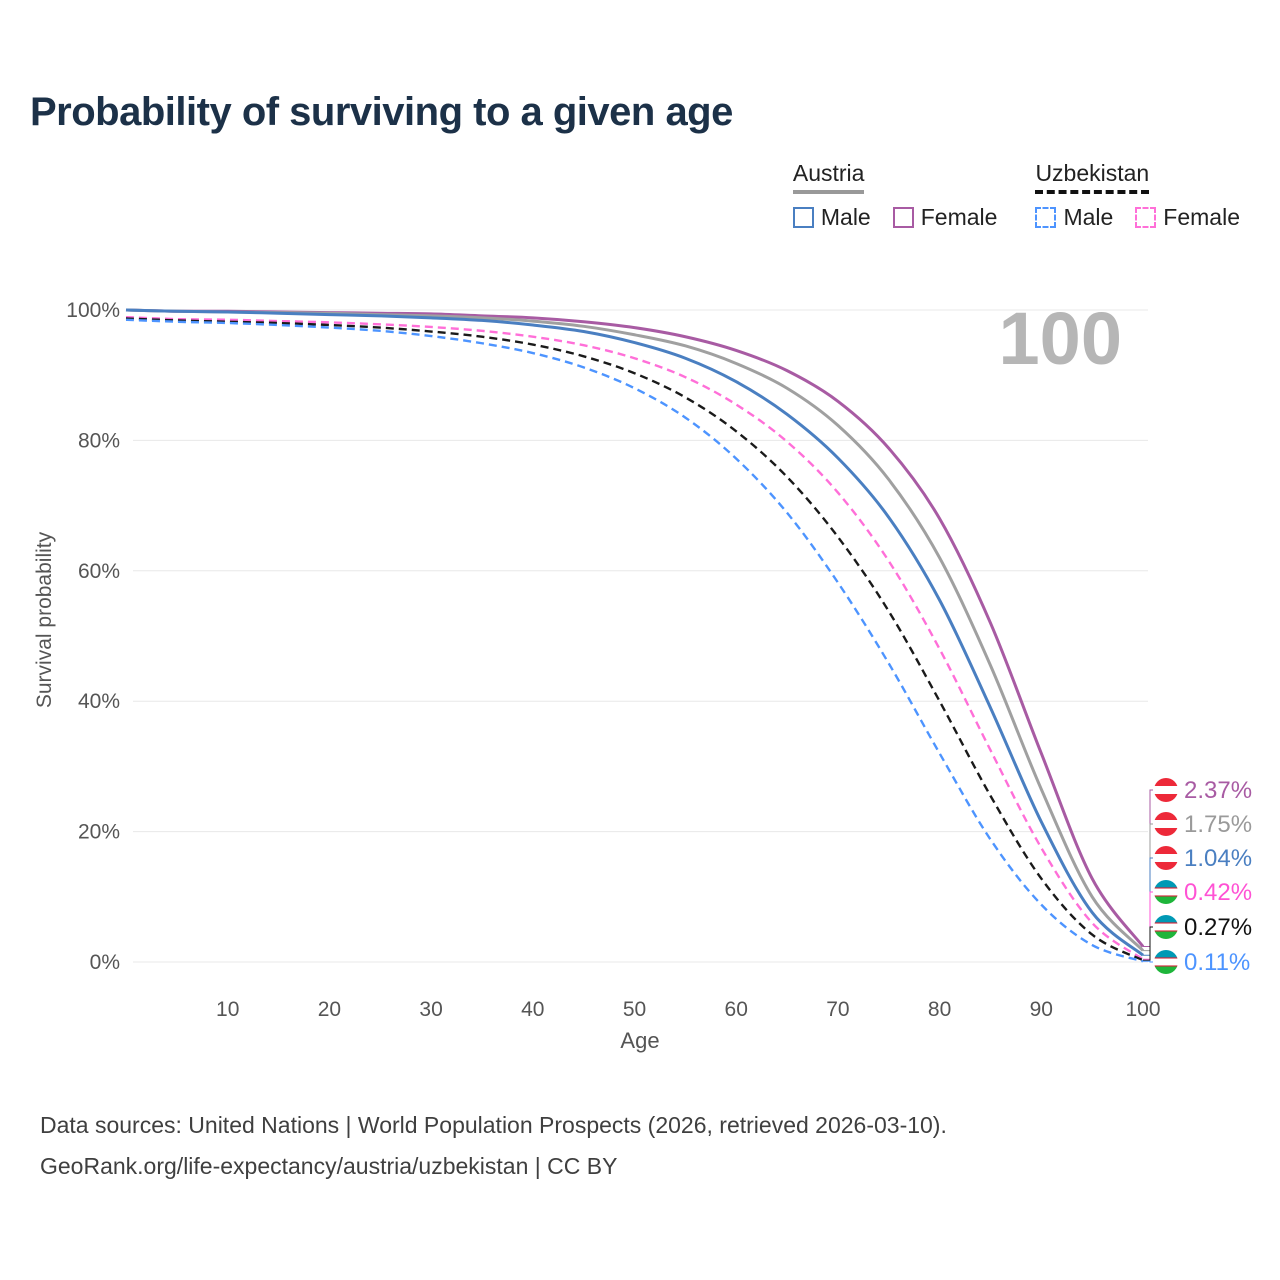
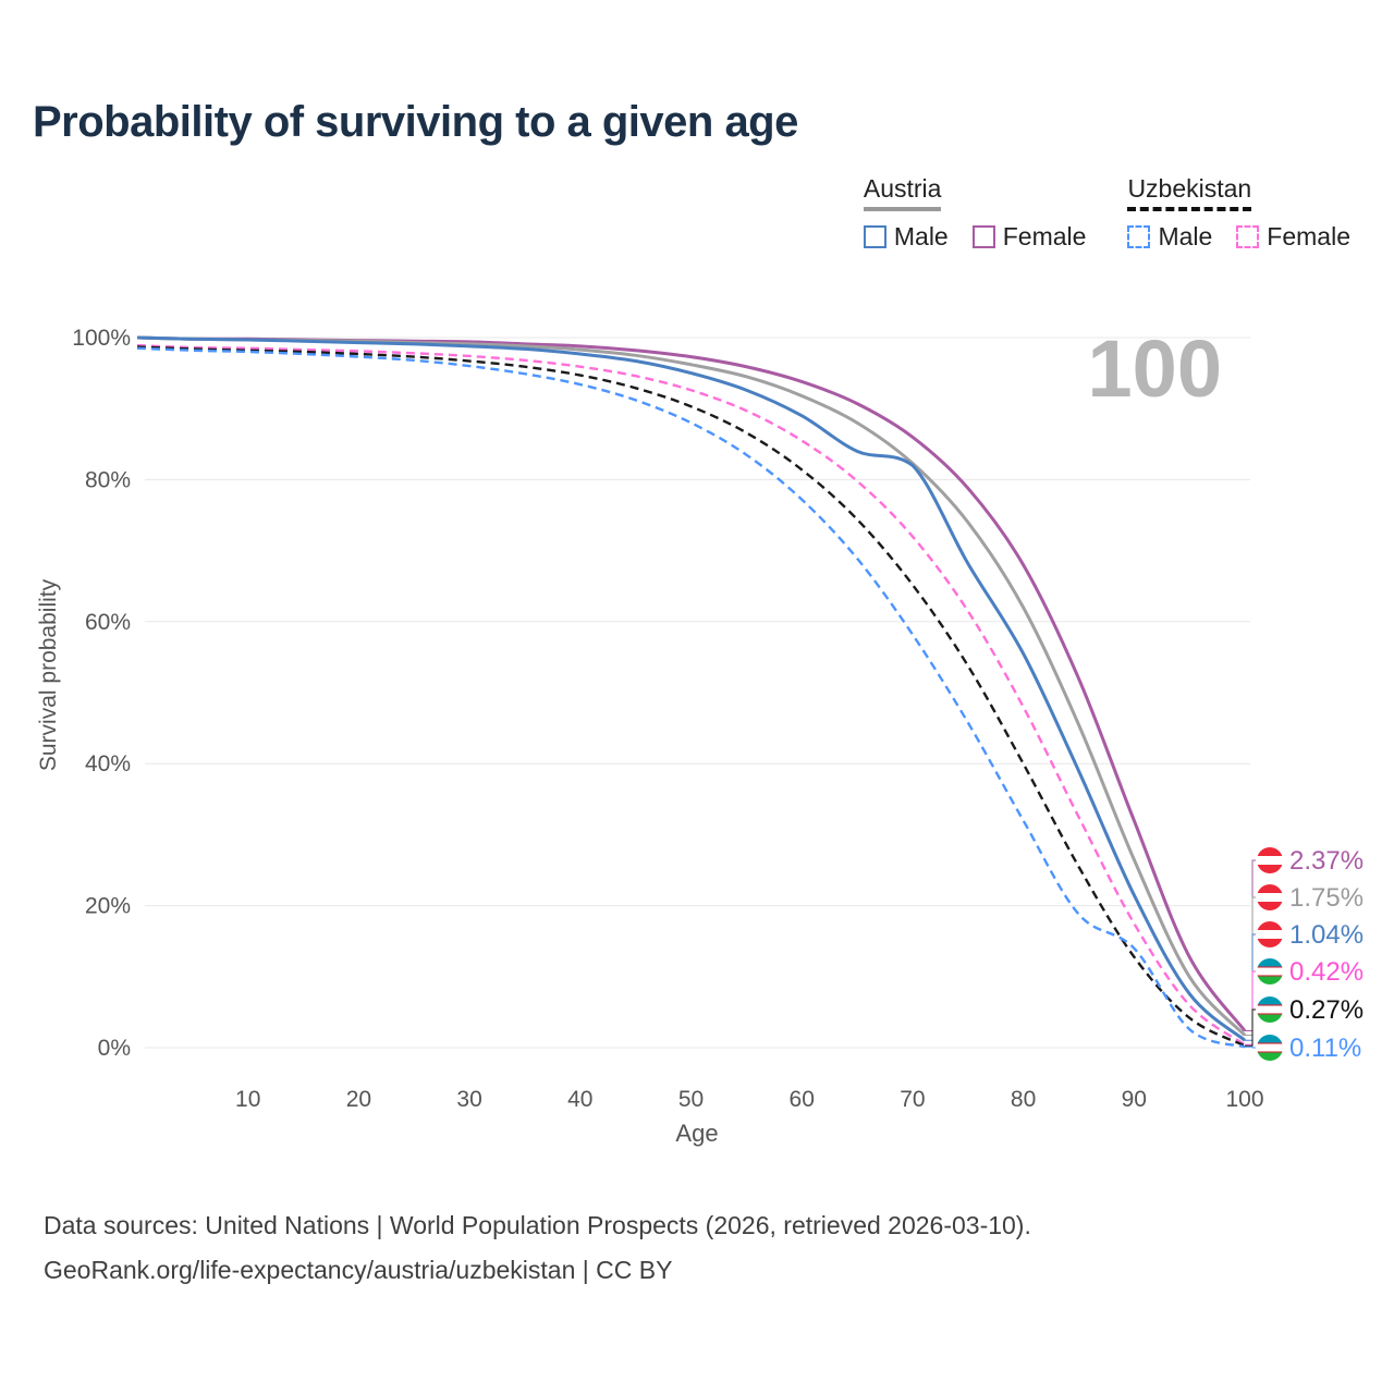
Austria Male/70: 77% -> 82%
Uzbekistan Male/90: 9% -> 14%
